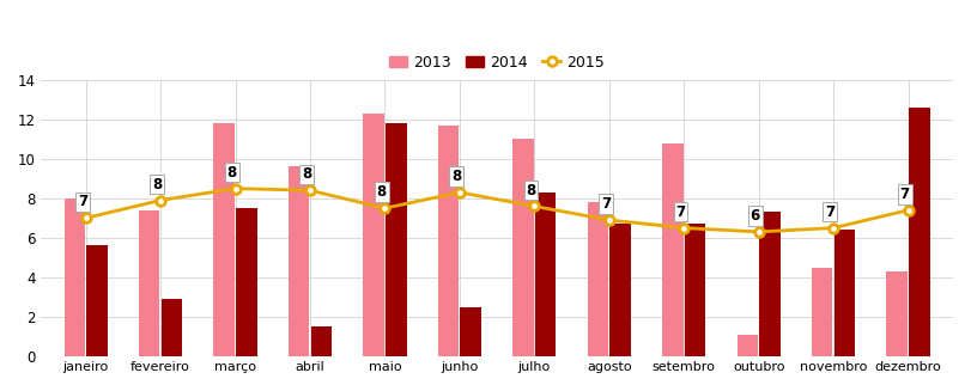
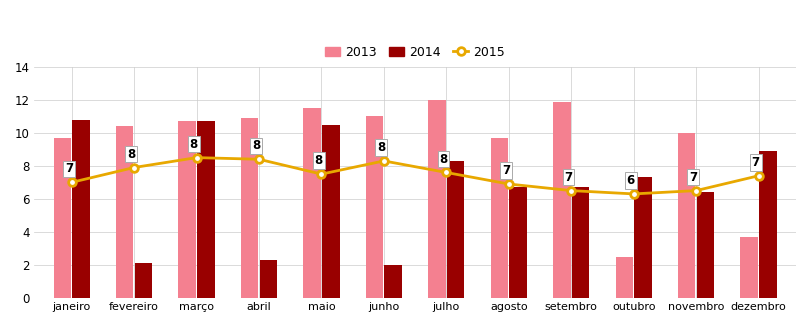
2013/janeiro: 8.0 -> 9.7
2014/janeiro: 5.6 -> 10.8
2013/fevereiro: 7.4 -> 10.4
2014/fevereiro: 2.9 -> 2.1
2013/março: 11.8 -> 10.7
2014/março: 7.5 -> 10.7
2013/abril: 9.6 -> 10.9
2014/abril: 1.5 -> 2.3
2013/maio: 12.3 -> 11.5
2014/maio: 11.8 -> 10.5
2013/junho: 11.7 -> 11.0
2014/junho: 2.5 -> 2.0
2013/julho: 11.0 -> 12.0
2013/agosto: 7.8 -> 9.7
2013/setembro: 10.8 -> 11.9
2013/outubro: 1.1 -> 2.5
2013/novembro: 4.5 -> 10.0
2013/dezembro: 4.3 -> 3.7
2014/dezembro: 12.6 -> 8.9
